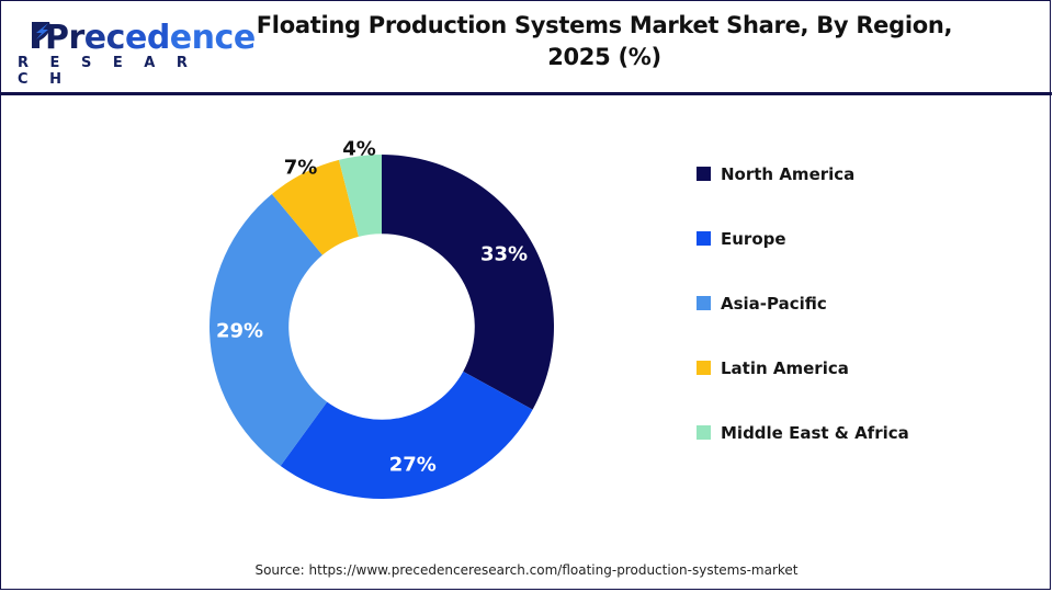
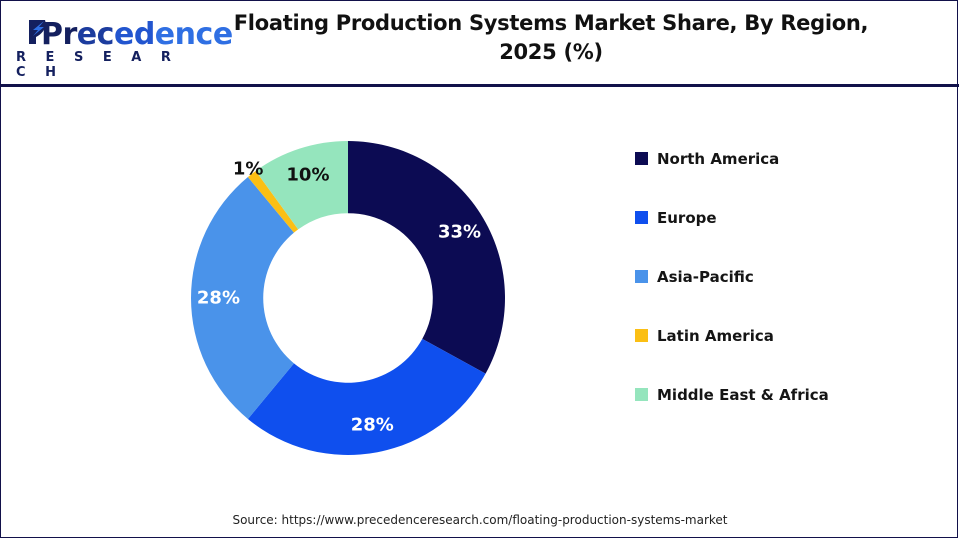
Europe: 27% -> 28%
Asia-Pacific: 29% -> 28%
Latin America: 7% -> 1%
Middle East & Africa: 4% -> 10%
